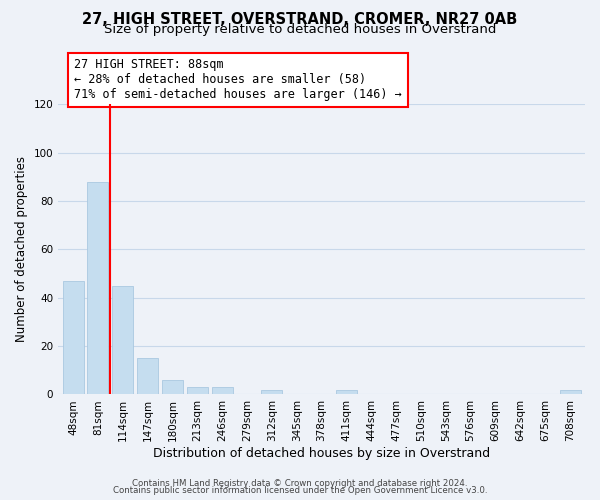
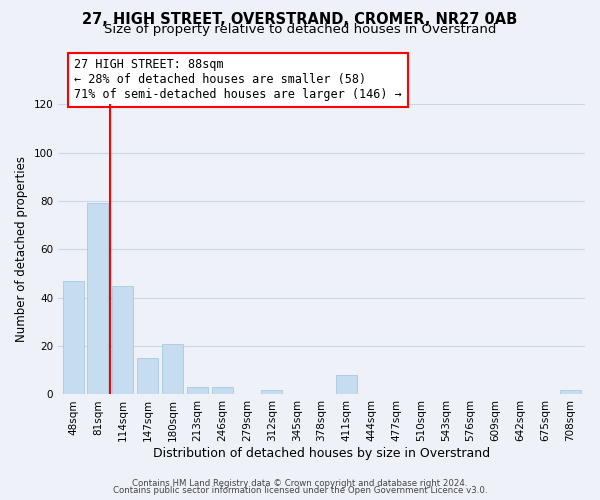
81sqm: 88 -> 79
180sqm: 6 -> 21
411sqm: 2 -> 8
